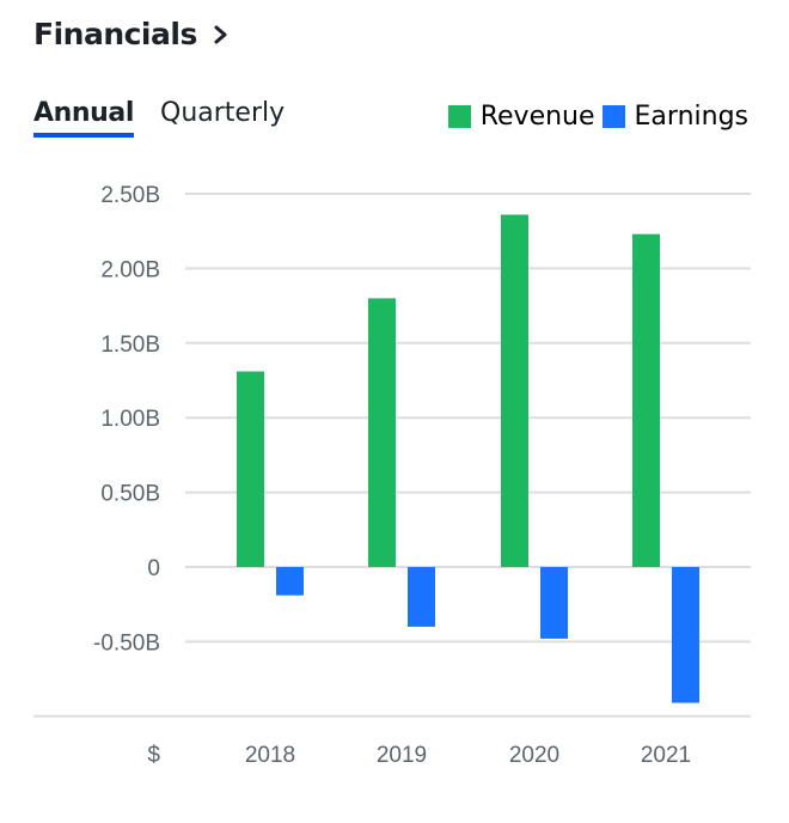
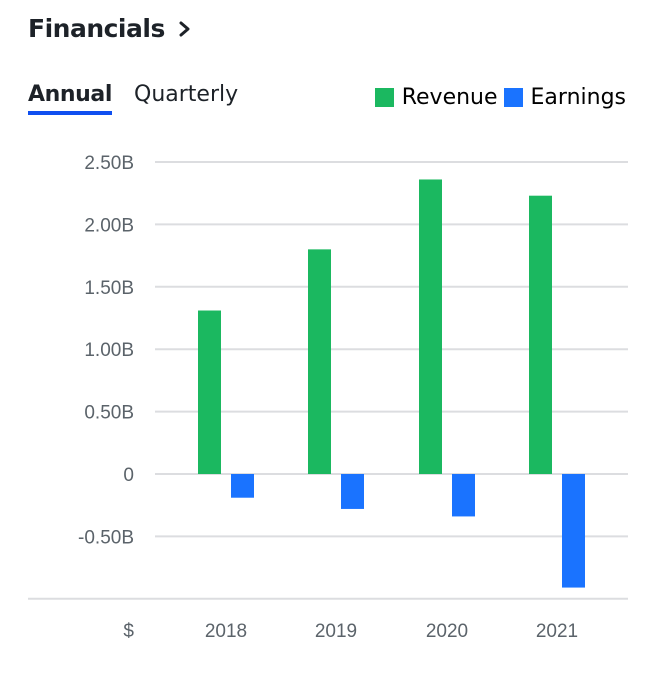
Earnings/2019: -0.40B -> -0.28B
Earnings/2020: -0.48B -> -0.34B
